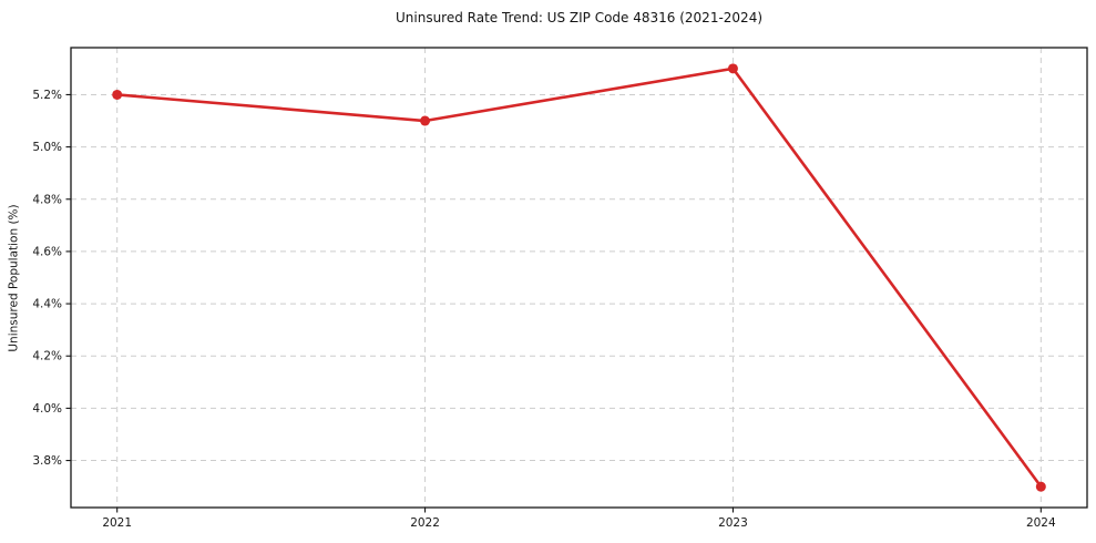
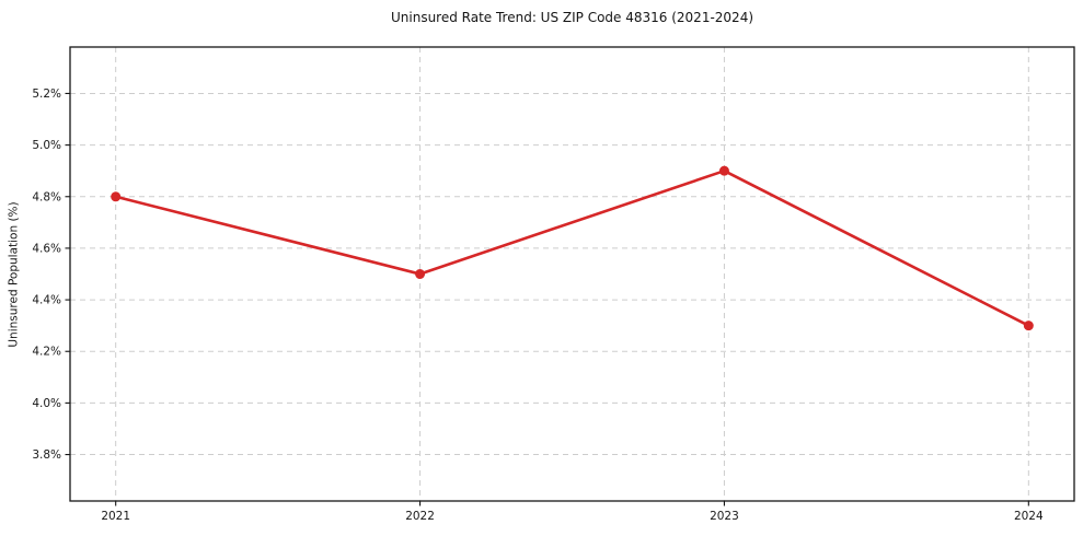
2021: 5.2% -> 4.8%
2022: 5.1% -> 4.5%
2023: 5.3% -> 4.9%
2024: 3.7% -> 4.3%
